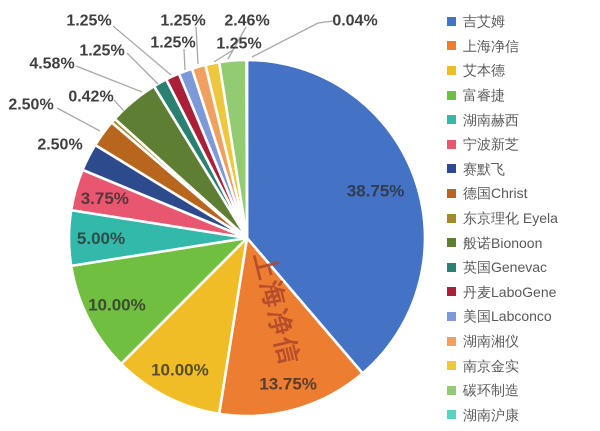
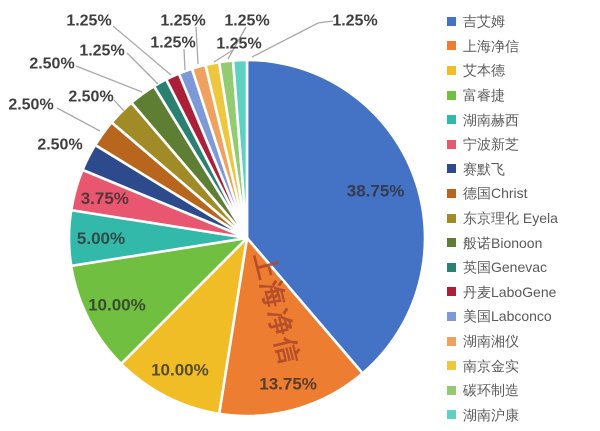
东京理化 Eyela: 0.42% -> 2.50%
般诺Bionoon: 4.58% -> 2.50%
碳环制造: 2.46% -> 1.25%
湖南沪康: 0.04% -> 1.25%
